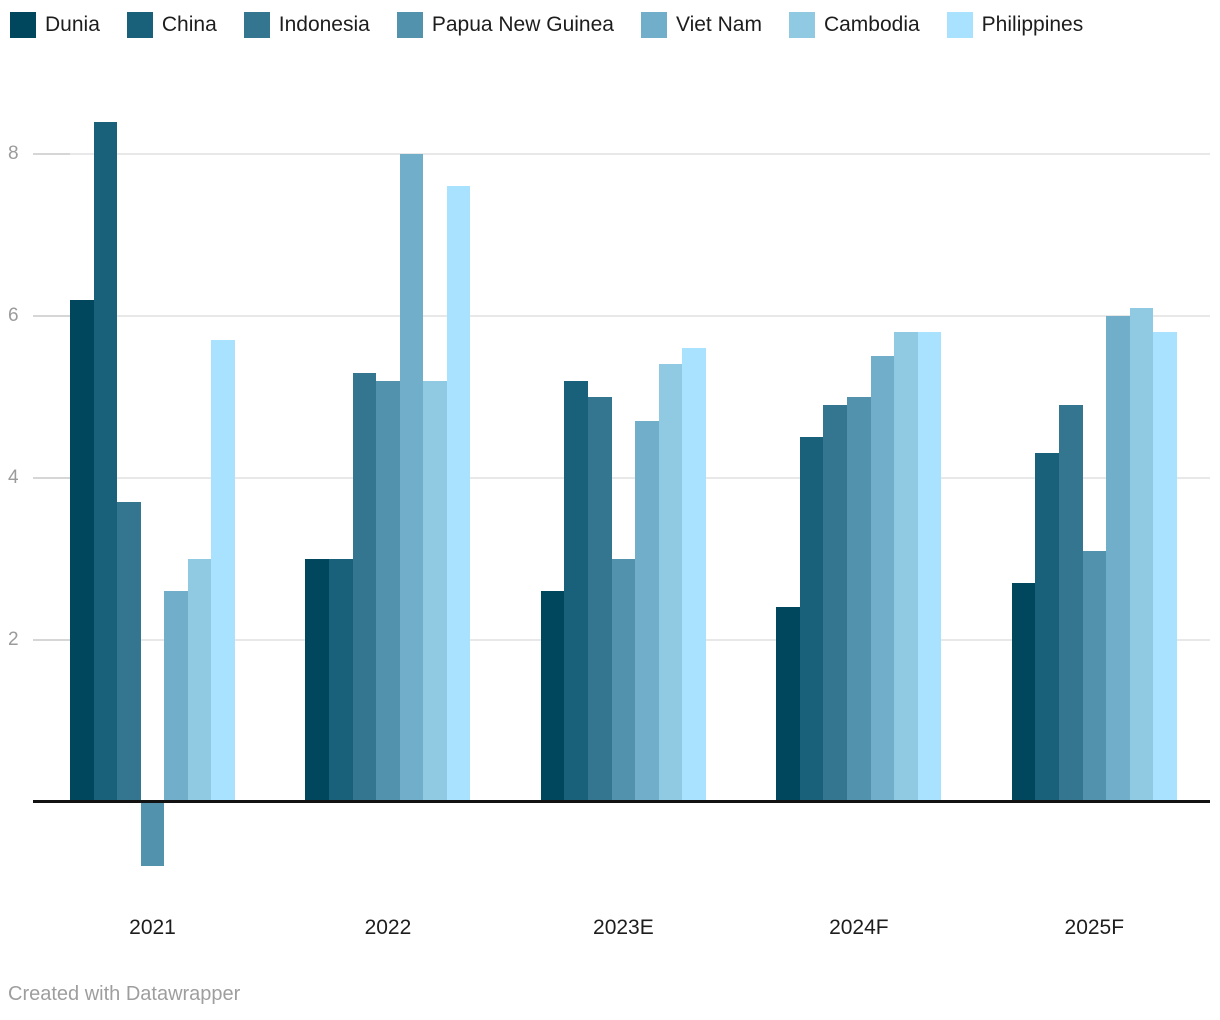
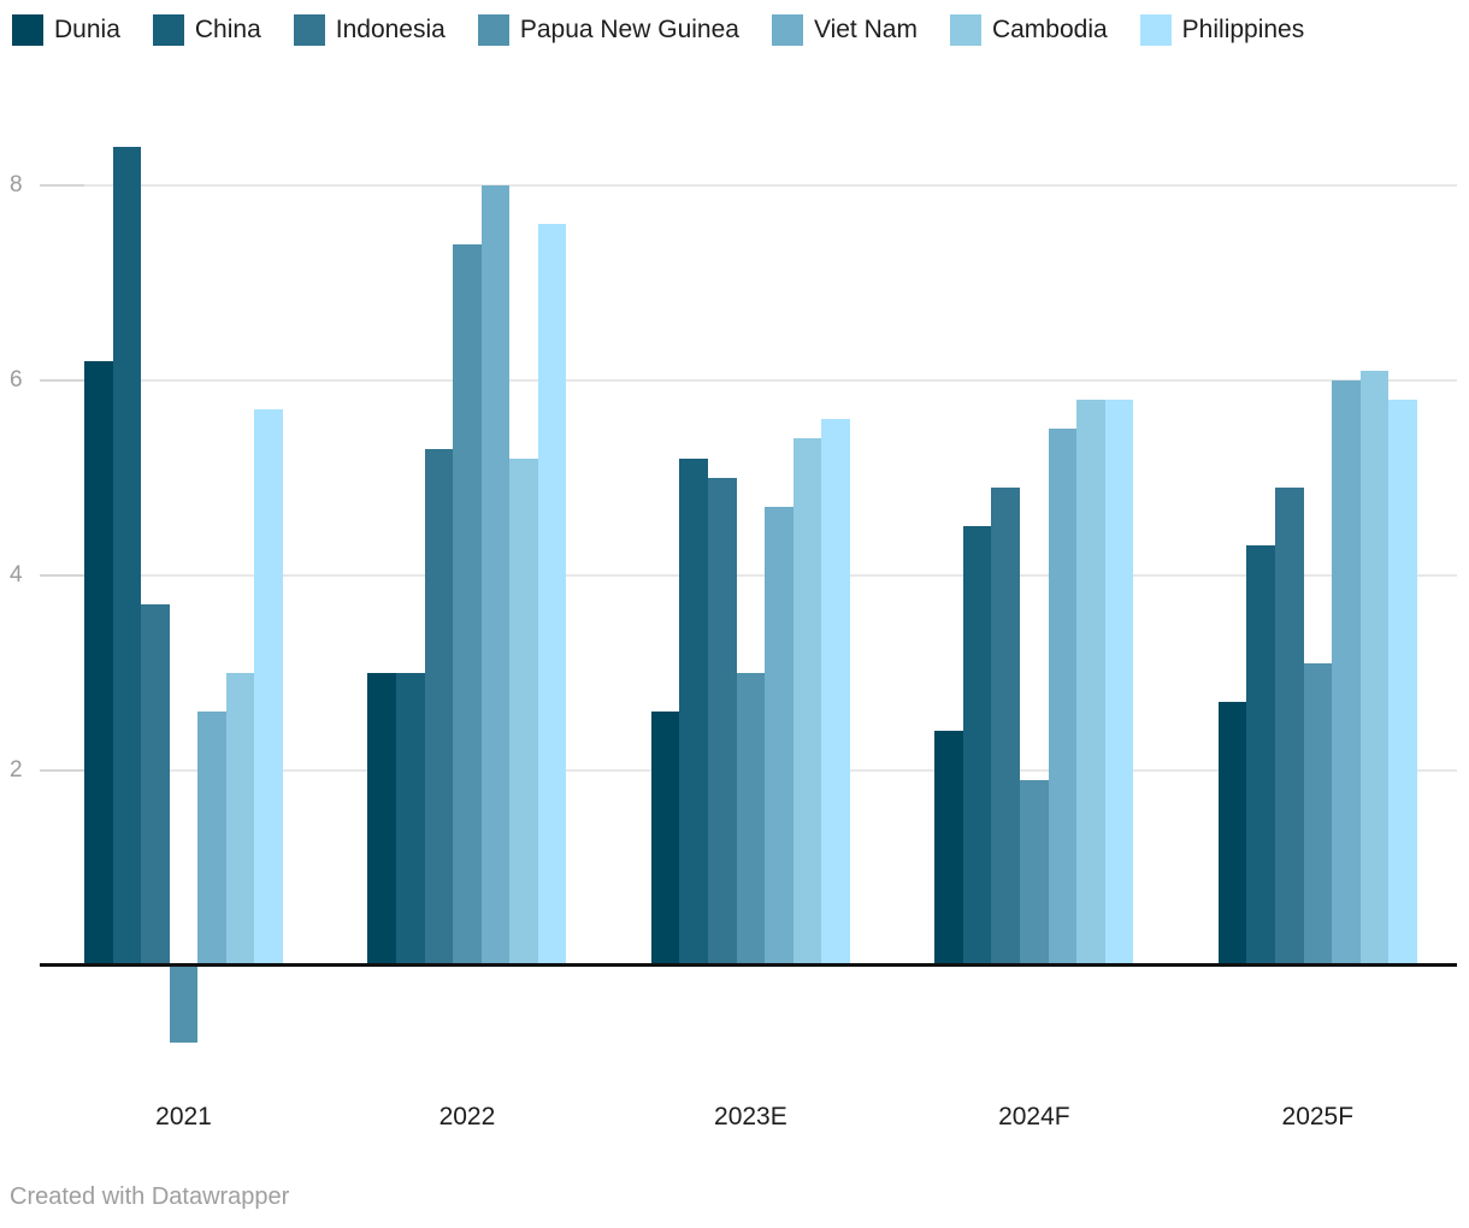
Papua New Guinea/2022: 5.2 -> 7.4
Papua New Guinea/2024F: 5.0 -> 1.9
